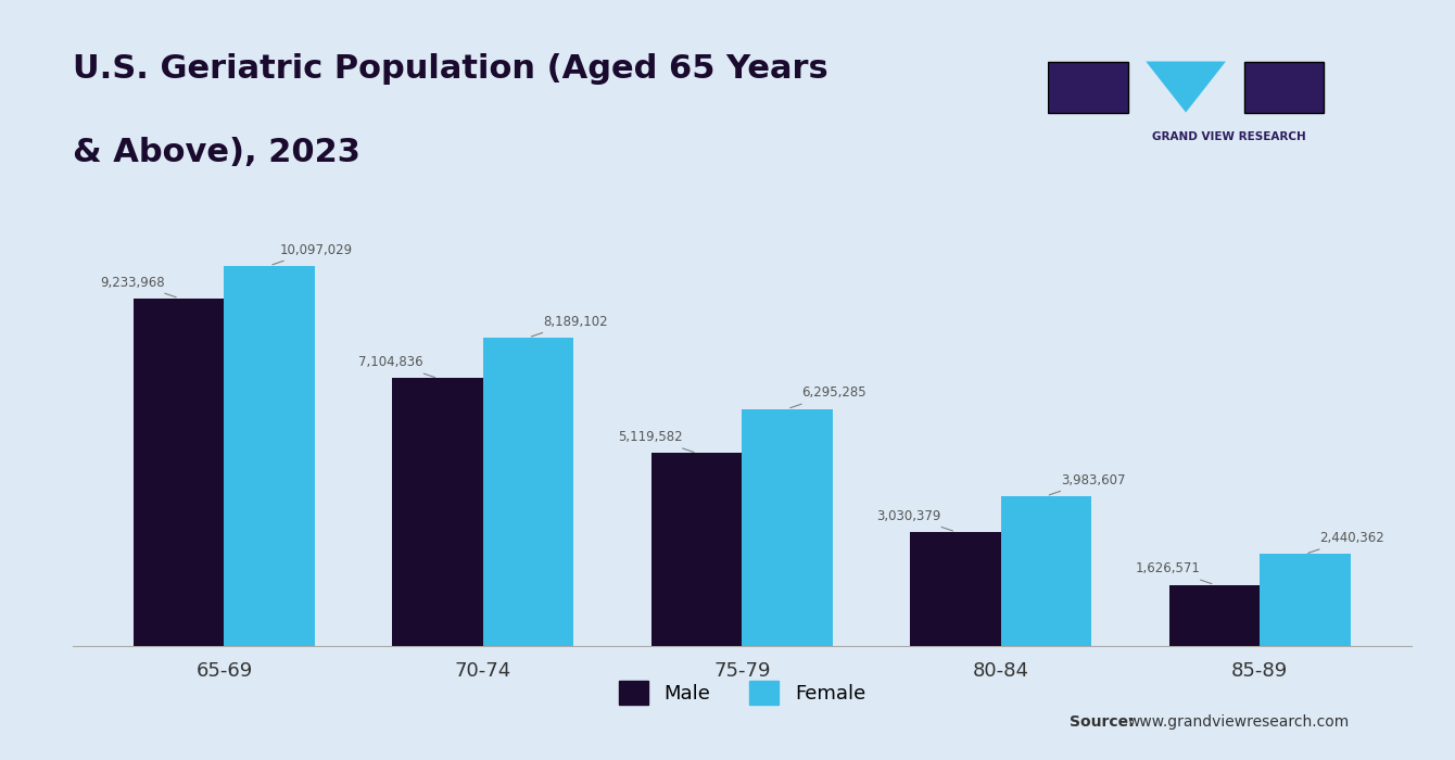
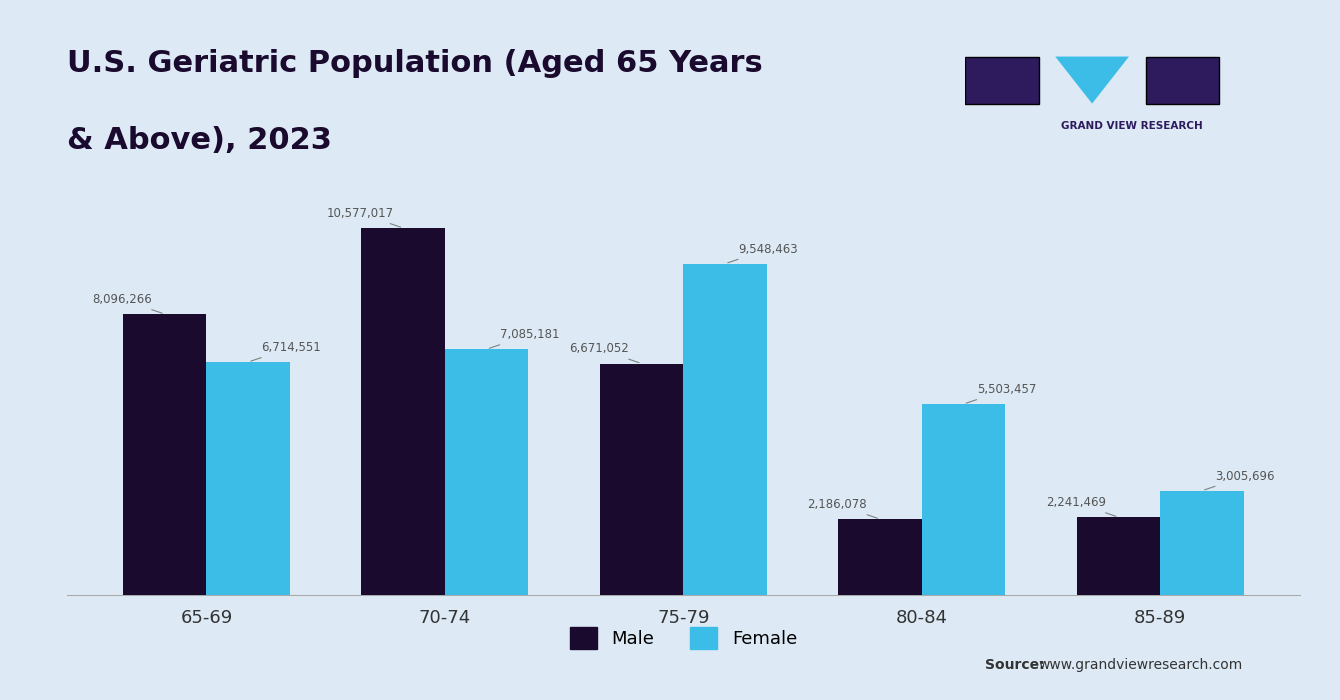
Male/65-69: 9,233,968 -> 8,096,266
Female/65-69: 10,097,029 -> 6,714,551
Male/70-74: 7,104,836 -> 10,577,017
Female/70-74: 8,189,102 -> 7,085,181
Male/75-79: 5,119,582 -> 6,671,052
Female/75-79: 6,295,285 -> 9,548,463
Male/80-84: 3,030,379 -> 2,186,078
Female/80-84: 3,983,607 -> 5,503,457
Male/85-89: 1,626,571 -> 2,241,469
Female/85-89: 2,440,362 -> 3,005,696
